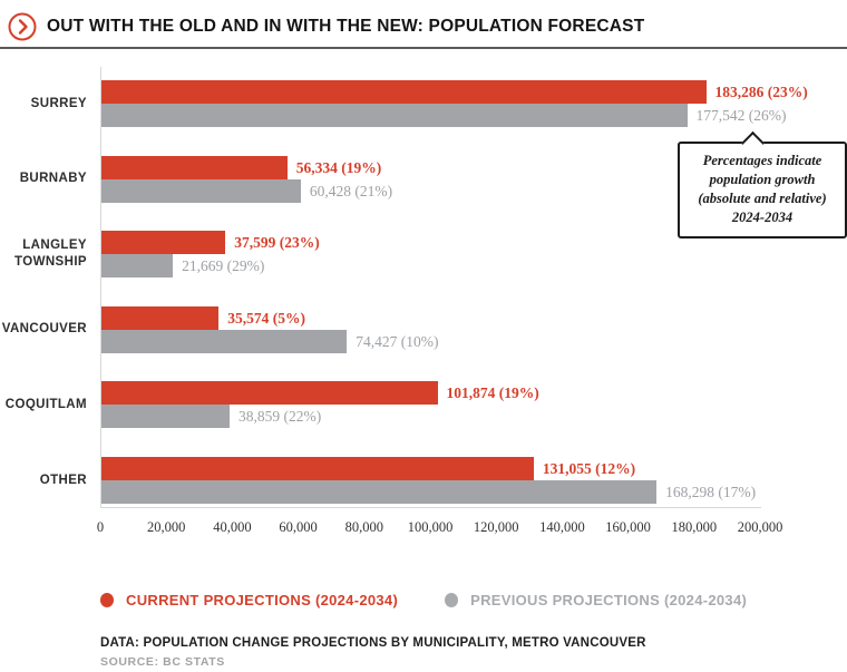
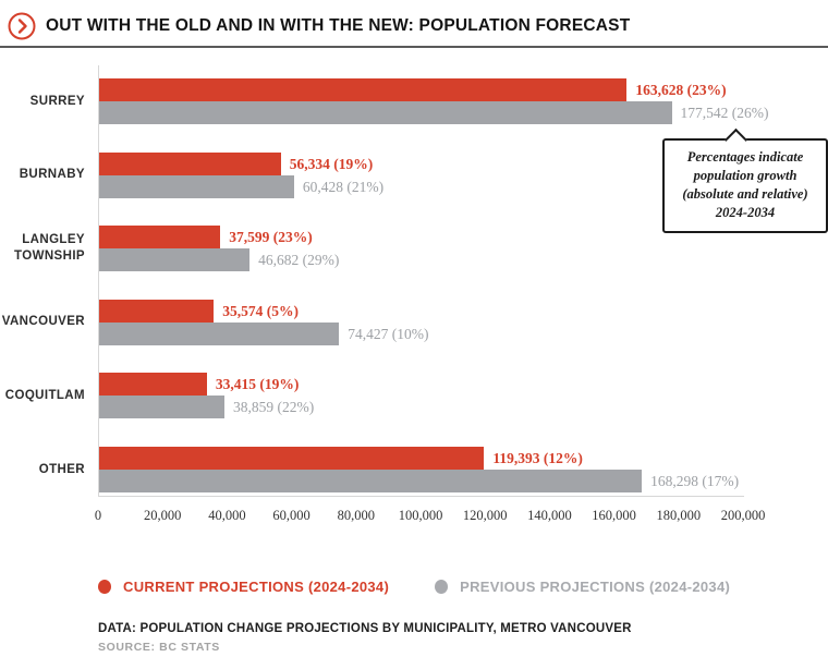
CURRENT PROJECTIONS (2024-2034)/SURREY: 183,286 -> 163,628
PREVIOUS PROJECTIONS (2024-2034)/LANGLEY TOWNSHIP: 21,669 -> 46,682
CURRENT PROJECTIONS (2024-2034)/COQUITLAM: 101,874 -> 33,415
CURRENT PROJECTIONS (2024-2034)/OTHER: 131,055 -> 119,393
